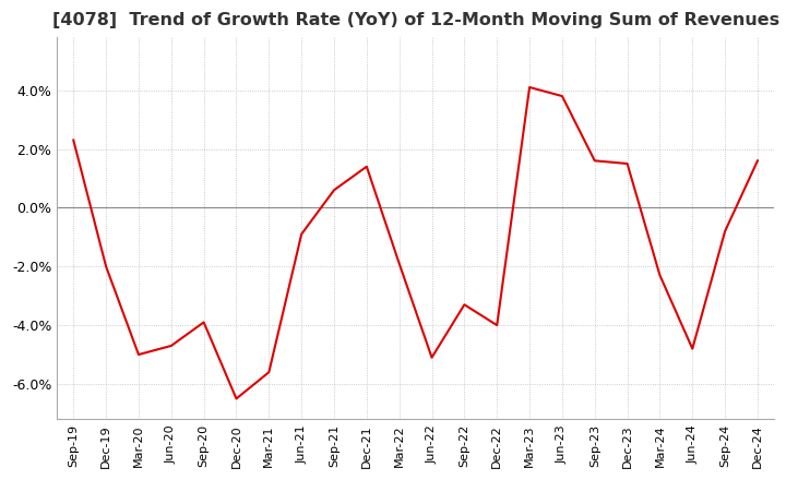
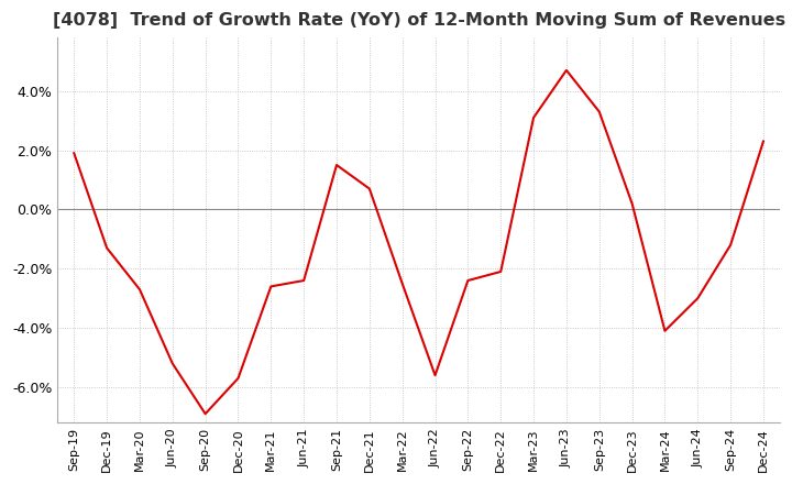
Sep-19: 2.3% -> 1.9%
Dec-19: -2.0% -> -1.3%
Mar-20: -5.0% -> -2.7%
Jun-20: -4.7% -> -5.2%
Sep-20: -3.9% -> -6.9%
Dec-20: -6.5% -> -5.7%
Mar-21: -5.6% -> -2.6%
Jun-21: -0.9% -> -2.4%
Sep-21: 0.6% -> 1.5%
Dec-21: 1.4% -> 0.7%
Mar-22: -1.9% -> -2.5%
Jun-22: -5.1% -> -5.6%
Sep-22: -3.3% -> -2.4%
Dec-22: -4.0% -> -2.1%
Mar-23: 4.1% -> 3.1%
Jun-23: 3.8% -> 4.7%
Sep-23: 1.6% -> 3.3%
Dec-23: 1.5% -> 0.2%
Mar-24: -2.3% -> -4.1%
Jun-24: -4.8% -> -3.0%
Sep-24: -0.8% -> -1.2%
Dec-24: 1.6% -> 2.3%
